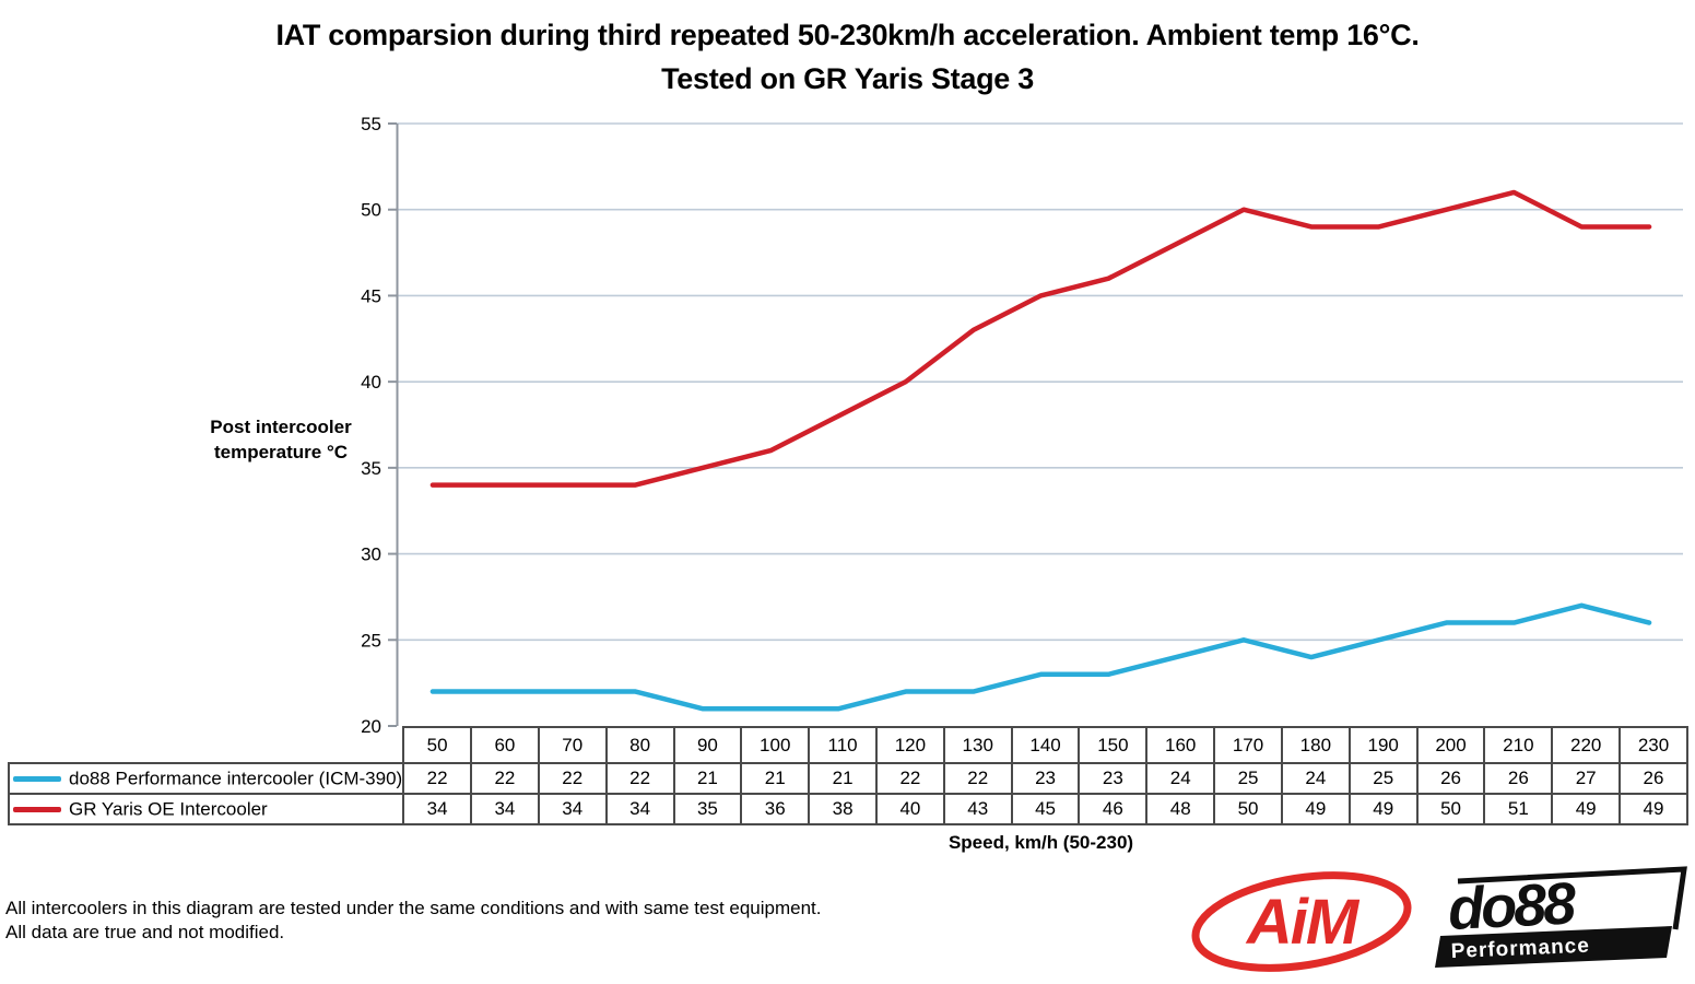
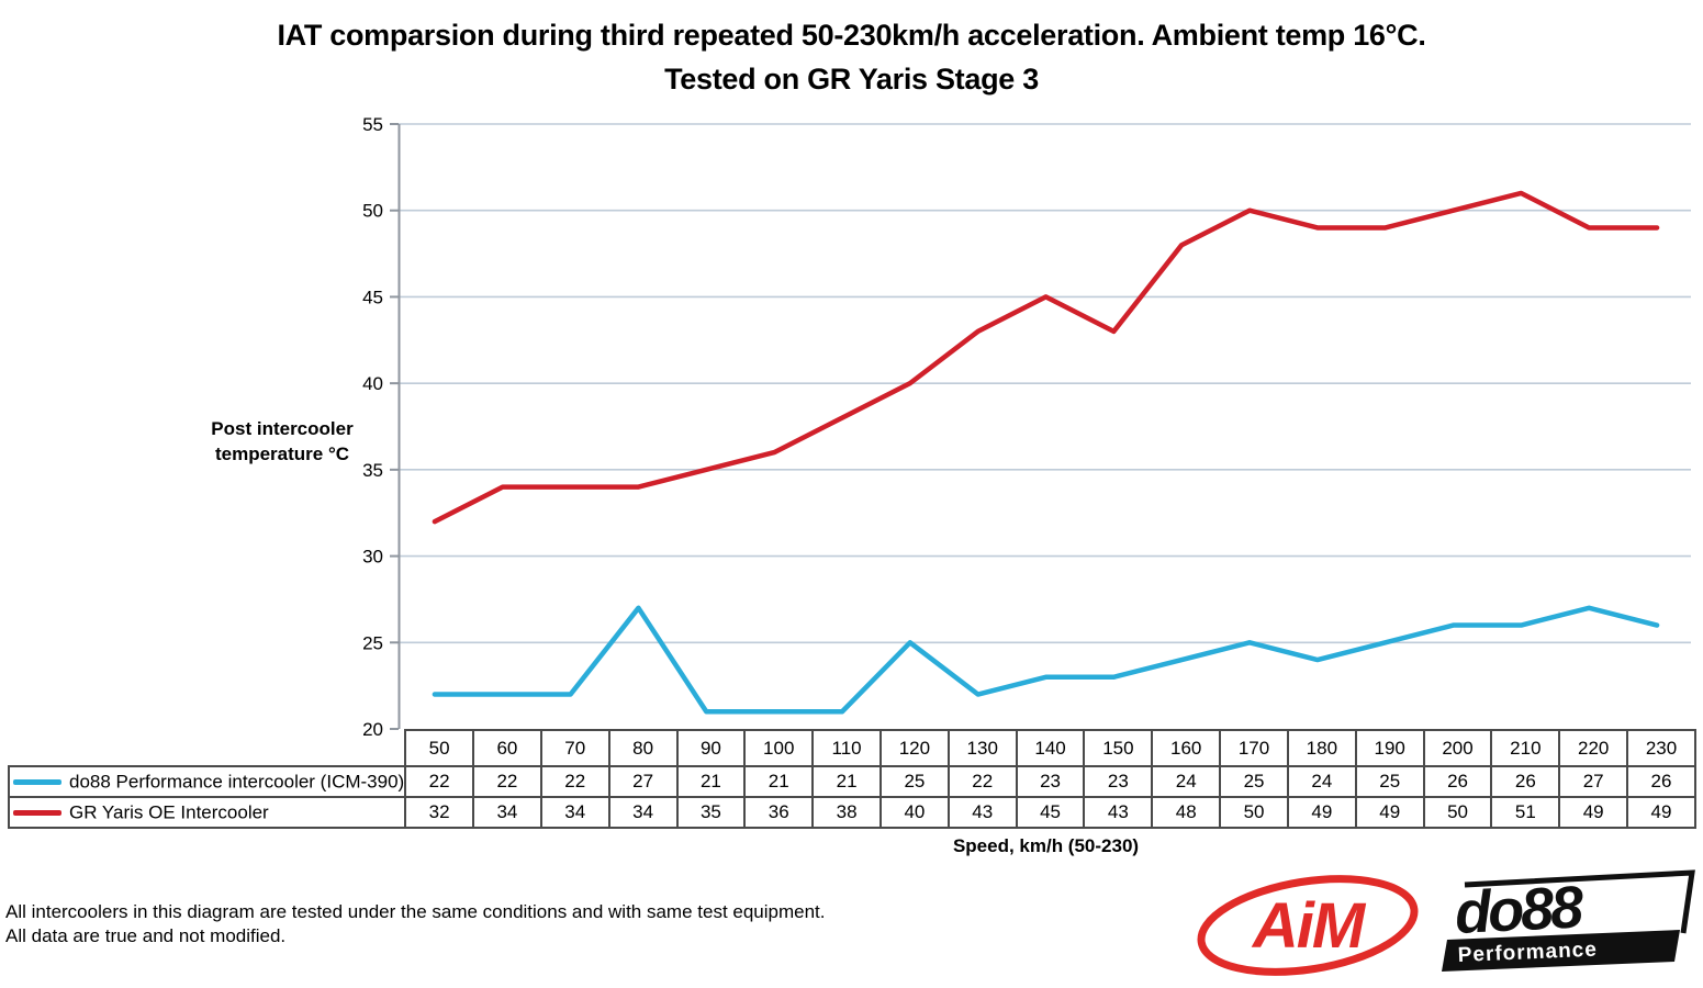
GR Yaris OE Intercooler/50: 34 -> 32
do88 Performance intercooler (ICM-390)/80: 22 -> 27
do88 Performance intercooler (ICM-390)/120: 22 -> 25
GR Yaris OE Intercooler/150: 46 -> 43
